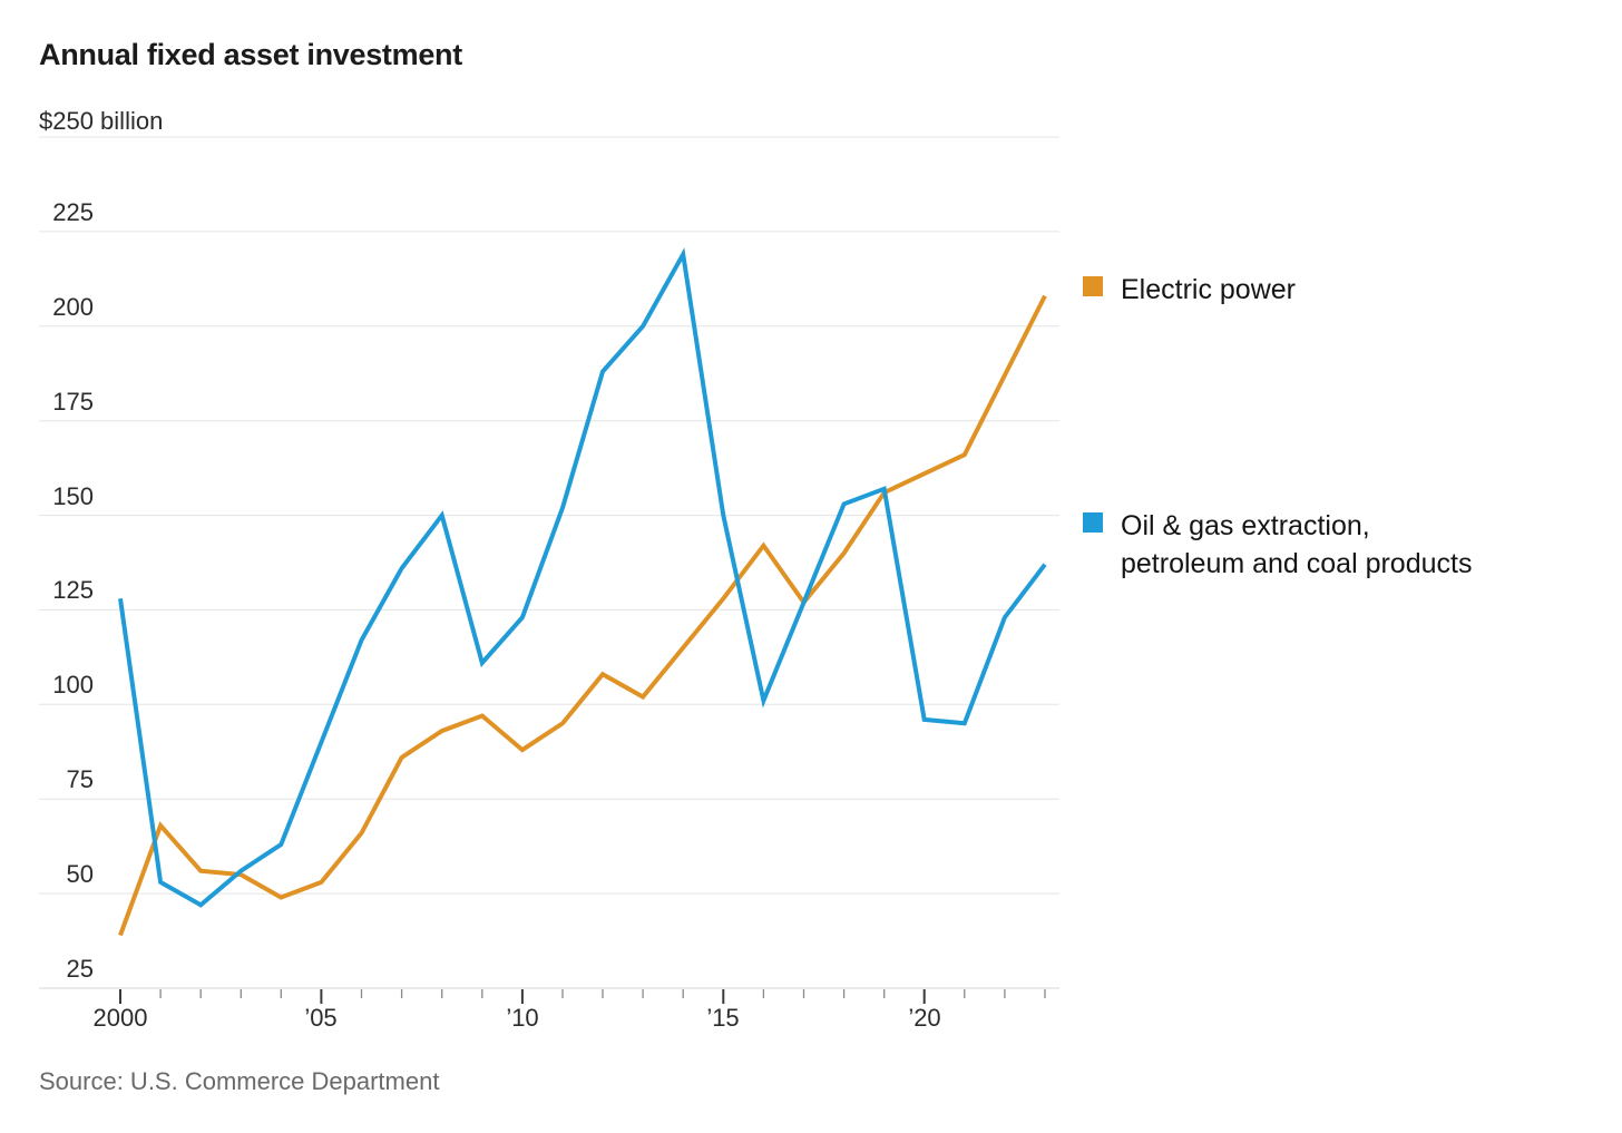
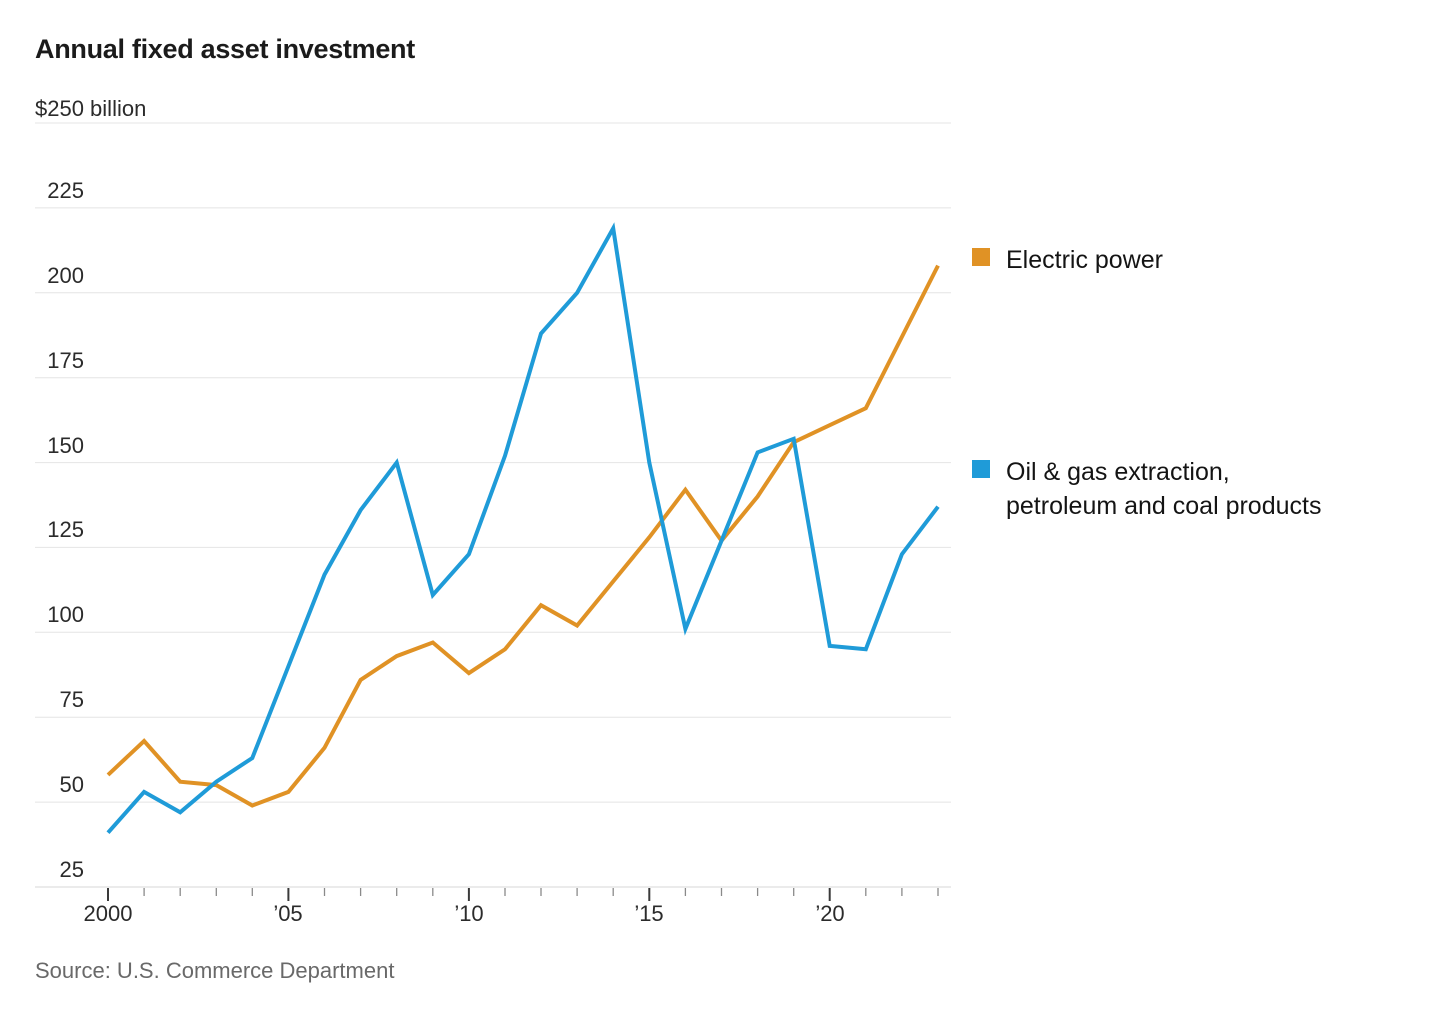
Electric power/2000: 39 -> 58
Oil & gas extraction, petroleum and coal products/2000: 128 -> 41
